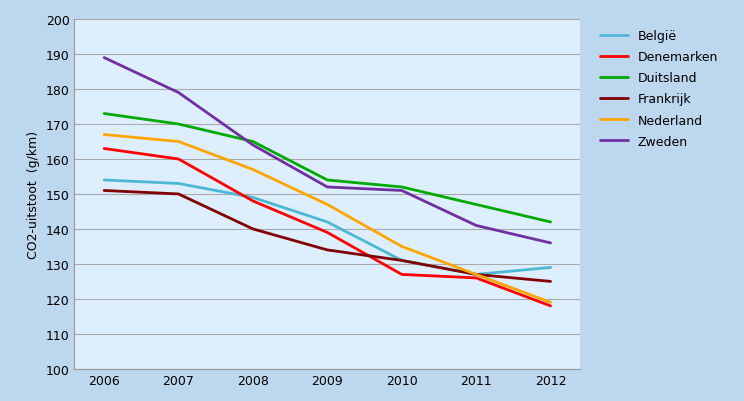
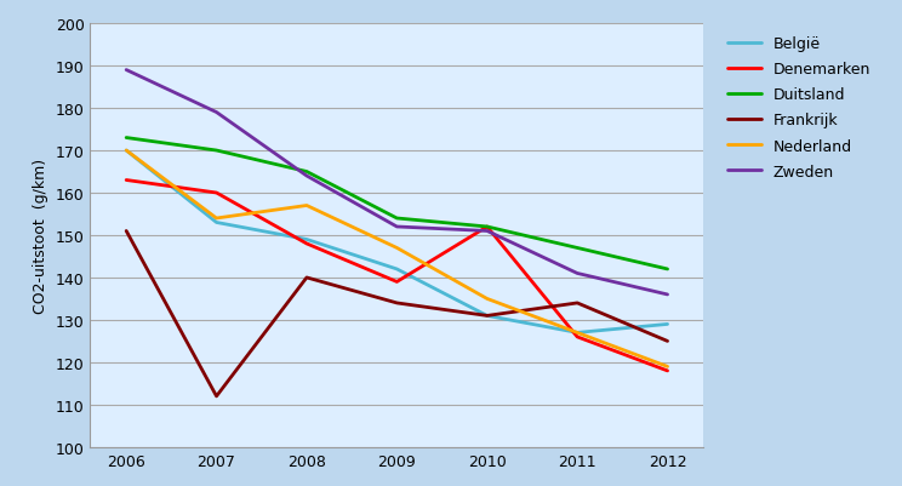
België/2006: 154 -> 170
Nederland/2006: 167 -> 170
Frankrijk/2007: 150 -> 112
Nederland/2007: 165 -> 154
Denemarken/2010: 127 -> 152
Frankrijk/2011: 127 -> 134
